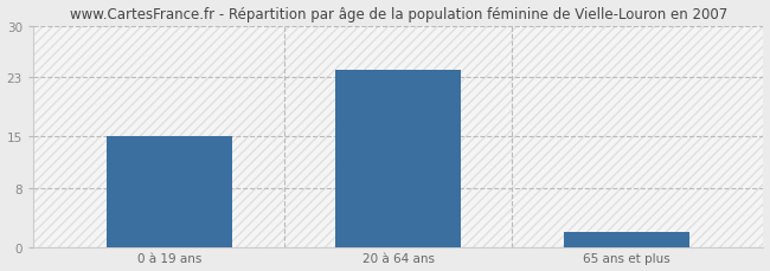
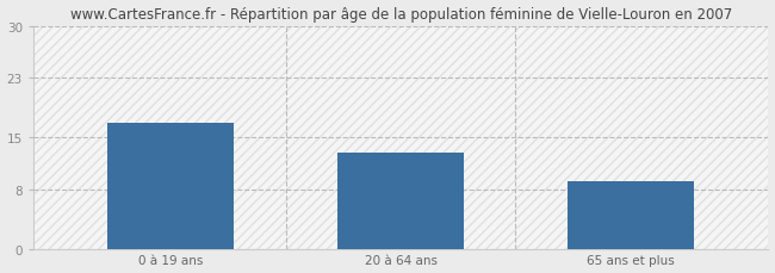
0 à 19 ans: 15 -> 17
20 à 64 ans: 24 -> 13
65 ans et plus: 2 -> 9
